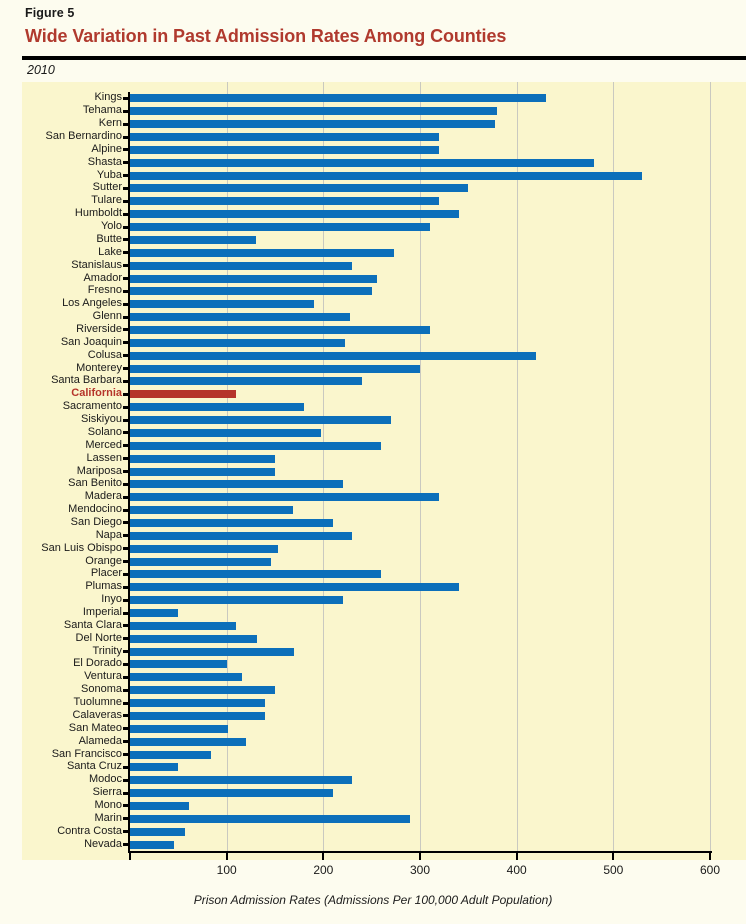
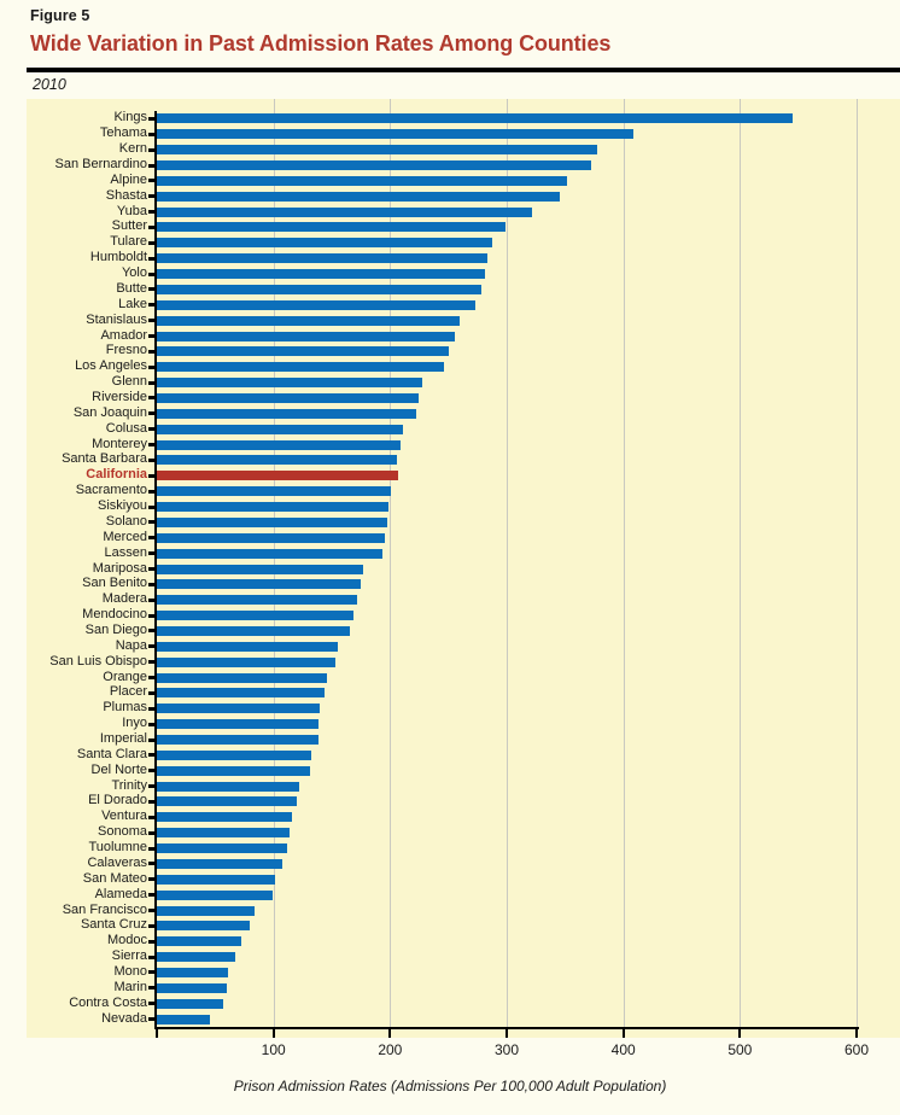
Kings: 430 -> 540
Tehama: 380 -> 410
San Bernardino: 320 -> 370
Alpine: 320 -> 350
Shasta: 480 -> 340
Yuba: 530 -> 320
Sutter: 350 -> 300
Tulare: 320 -> 290
Humboldt: 340 -> 280
Yolo: 310 -> 280
Butte: 130 -> 280
Stanislaus: 230 -> 260
Los Angeles: 190 -> 250
Riverside: 310 -> 220
Colusa: 420 -> 210
Monterey: 300 -> 210
Santa Barbara: 240 -> 210
California: 110 -> 210
Sacramento: 180 -> 200
Siskiyou: 270 -> 200
Merced: 260 -> 200
Lassen: 150 -> 190
Mariposa: 150 -> 180
San Benito: 220 -> 180
Madera: 320 -> 170
San Diego: 210 -> 170
Napa: 230 -> 160
Placer: 260 -> 140
Plumas: 340 -> 140
Inyo: 220 -> 140
Imperial: 50 -> 140
Santa Clara: 110 -> 130
Trinity: 170 -> 120
El Dorado: 100 -> 120
Sonoma: 150 -> 110
Tuolumne: 140 -> 110
Calaveras: 140 -> 110
Alameda: 120 -> 100
Santa Cruz: 50 -> 80
Modoc: 230 -> 70
Sierra: 210 -> 70
Marin: 290 -> 60
